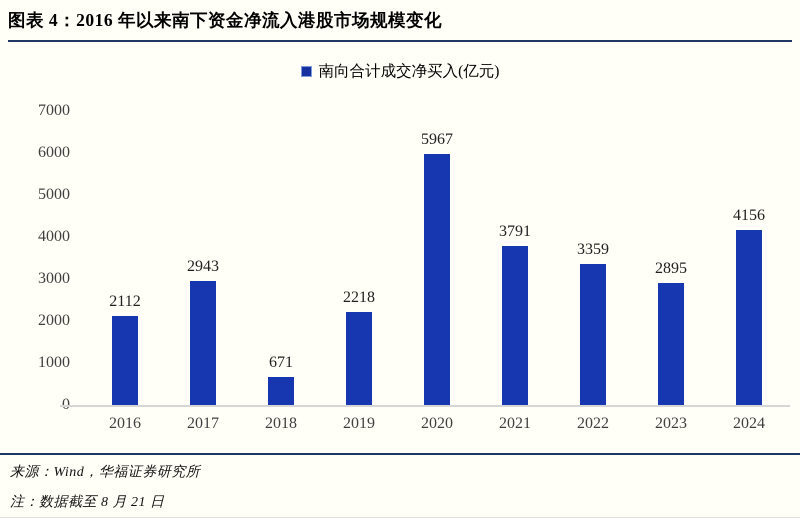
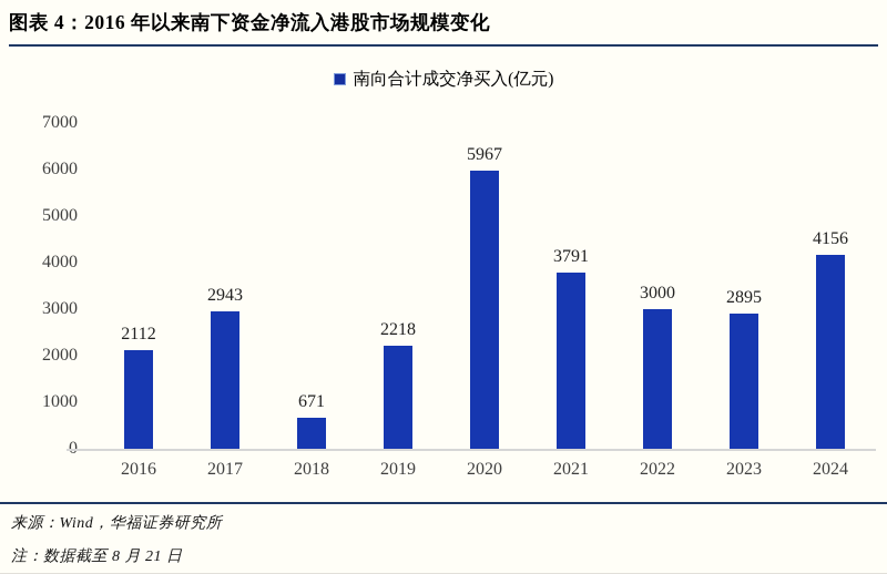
2022: 3359 -> 3000
